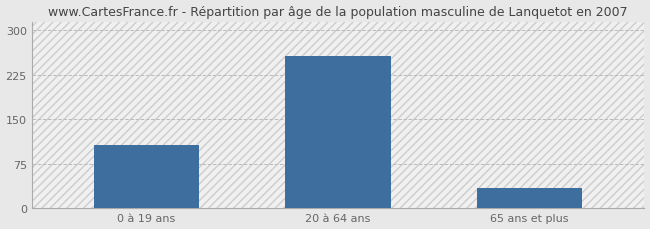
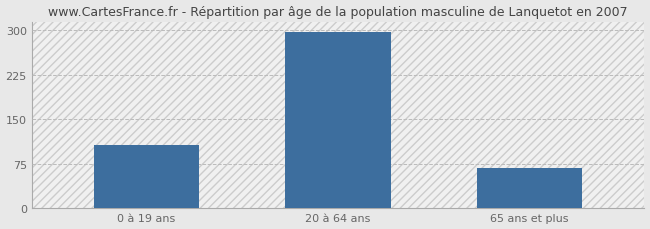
20 à 64 ans: 256 -> 297
65 ans et plus: 34 -> 68
